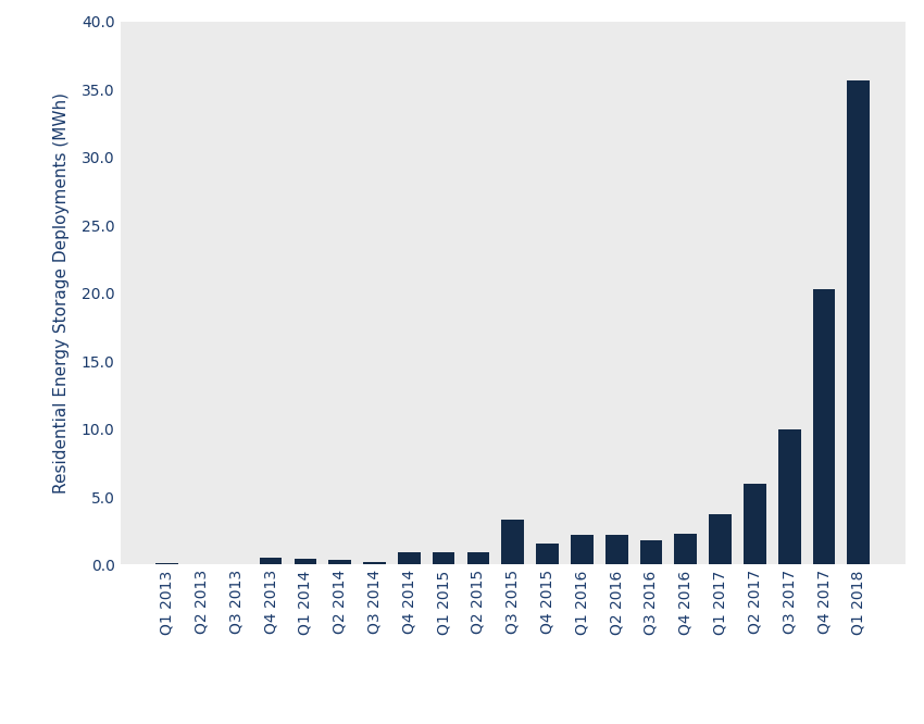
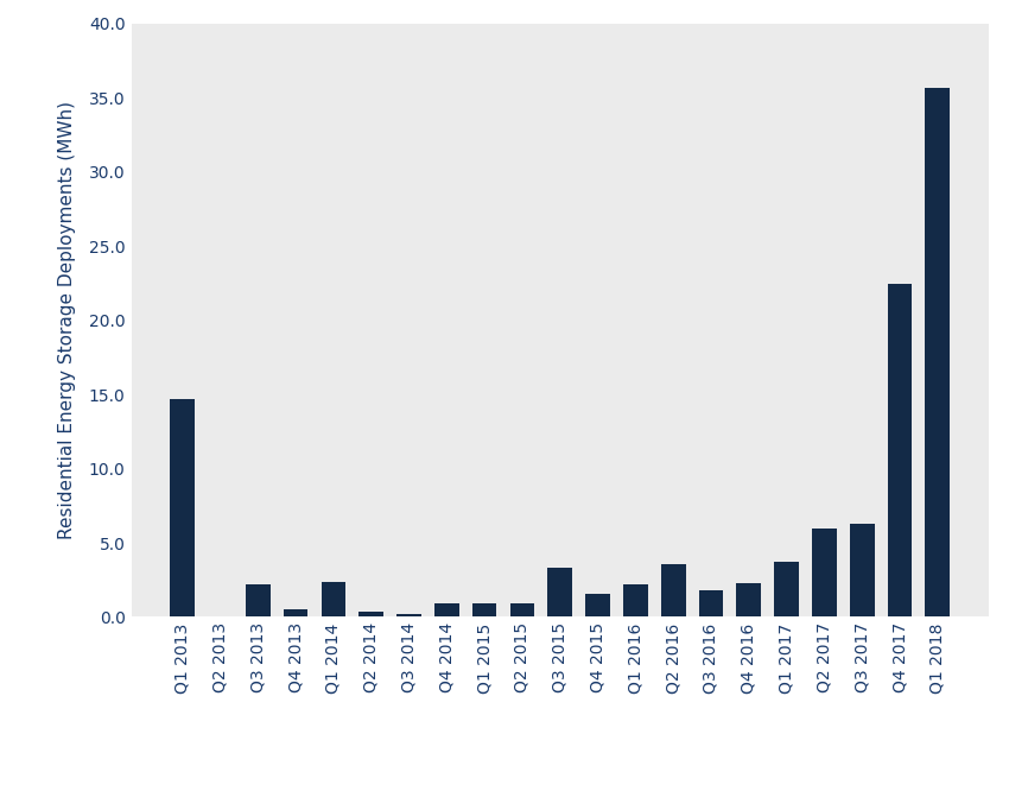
Q1 2013: 0.1 -> 14.7
Q3 2013: 0.1 -> 2.2
Q1 2014: 0.5 -> 2.4
Q2 2016: 2.2 -> 3.6
Q3 2017: 10.0 -> 6.3
Q4 2017: 20.3 -> 22.5
